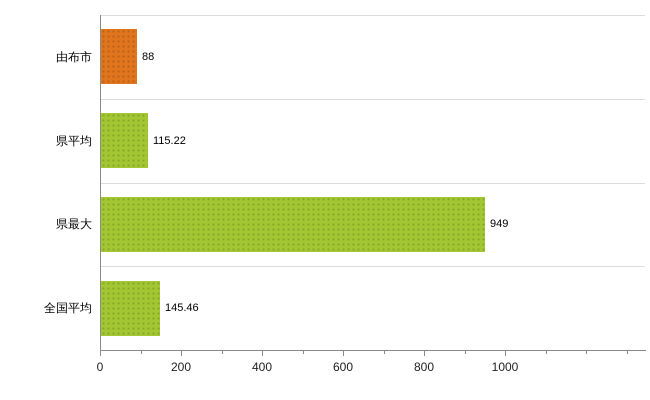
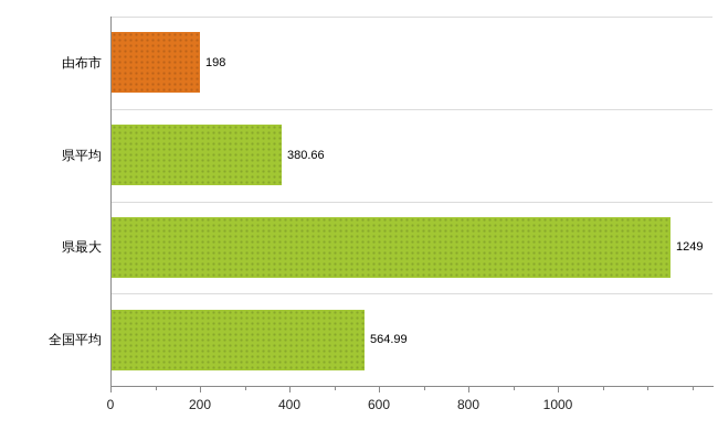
由布市: 88 -> 198
県平均: 115.22 -> 380.66
県最大: 949 -> 1249
全国平均: 145.46 -> 564.99
